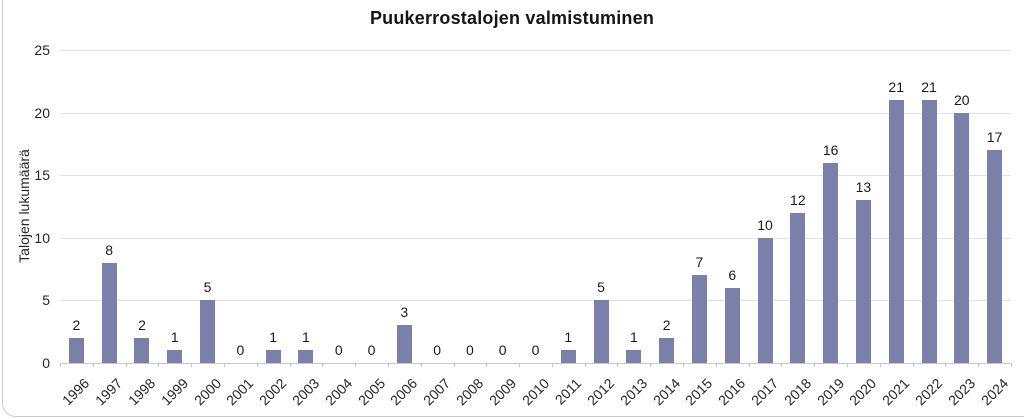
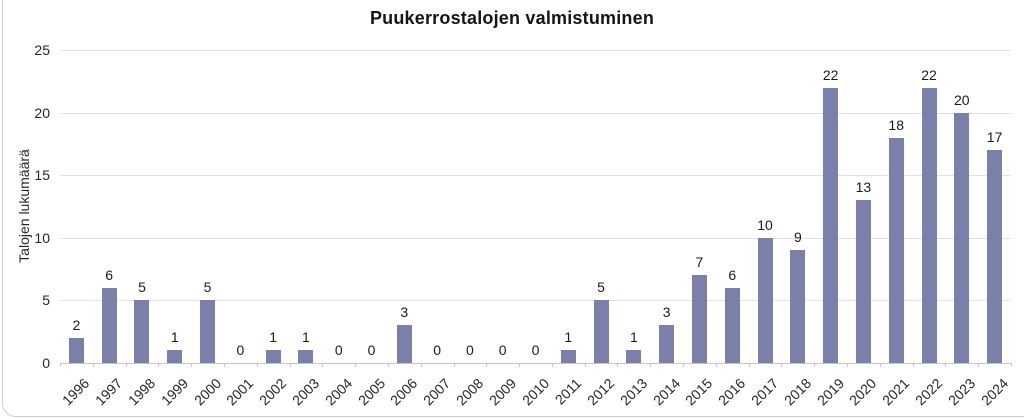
1997: 8 -> 6
1998: 2 -> 5
2014: 2 -> 3
2018: 12 -> 9
2019: 16 -> 22
2021: 21 -> 18
2022: 21 -> 22
